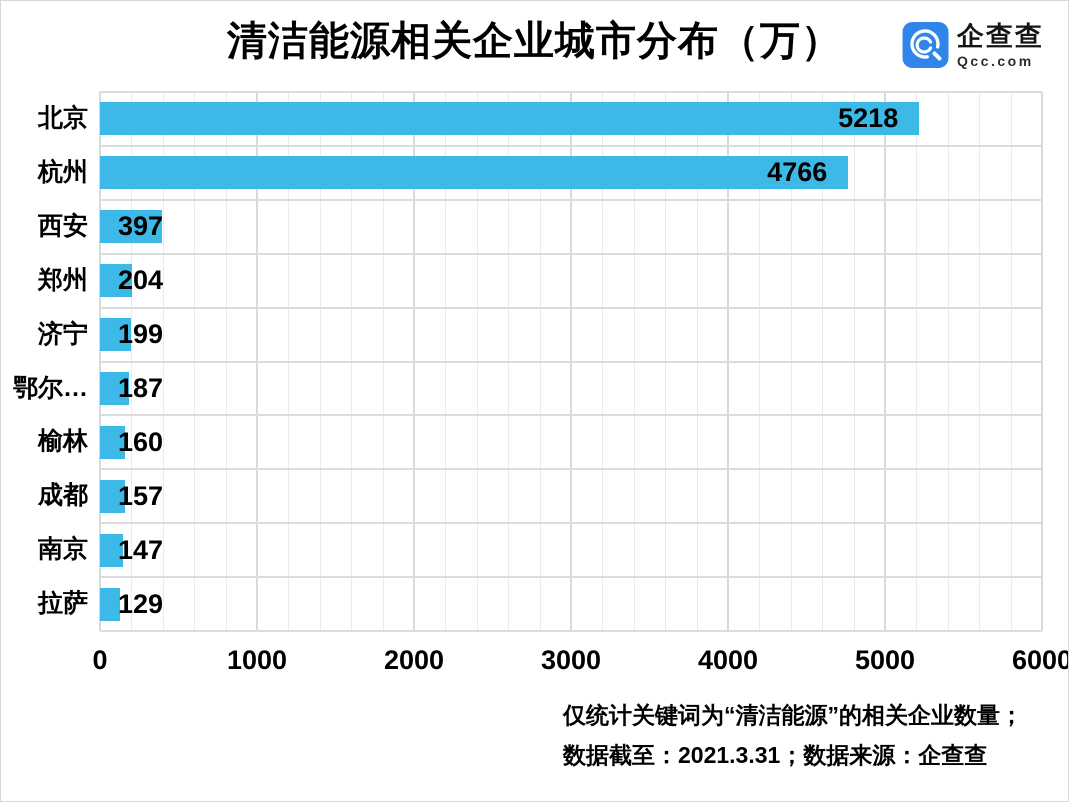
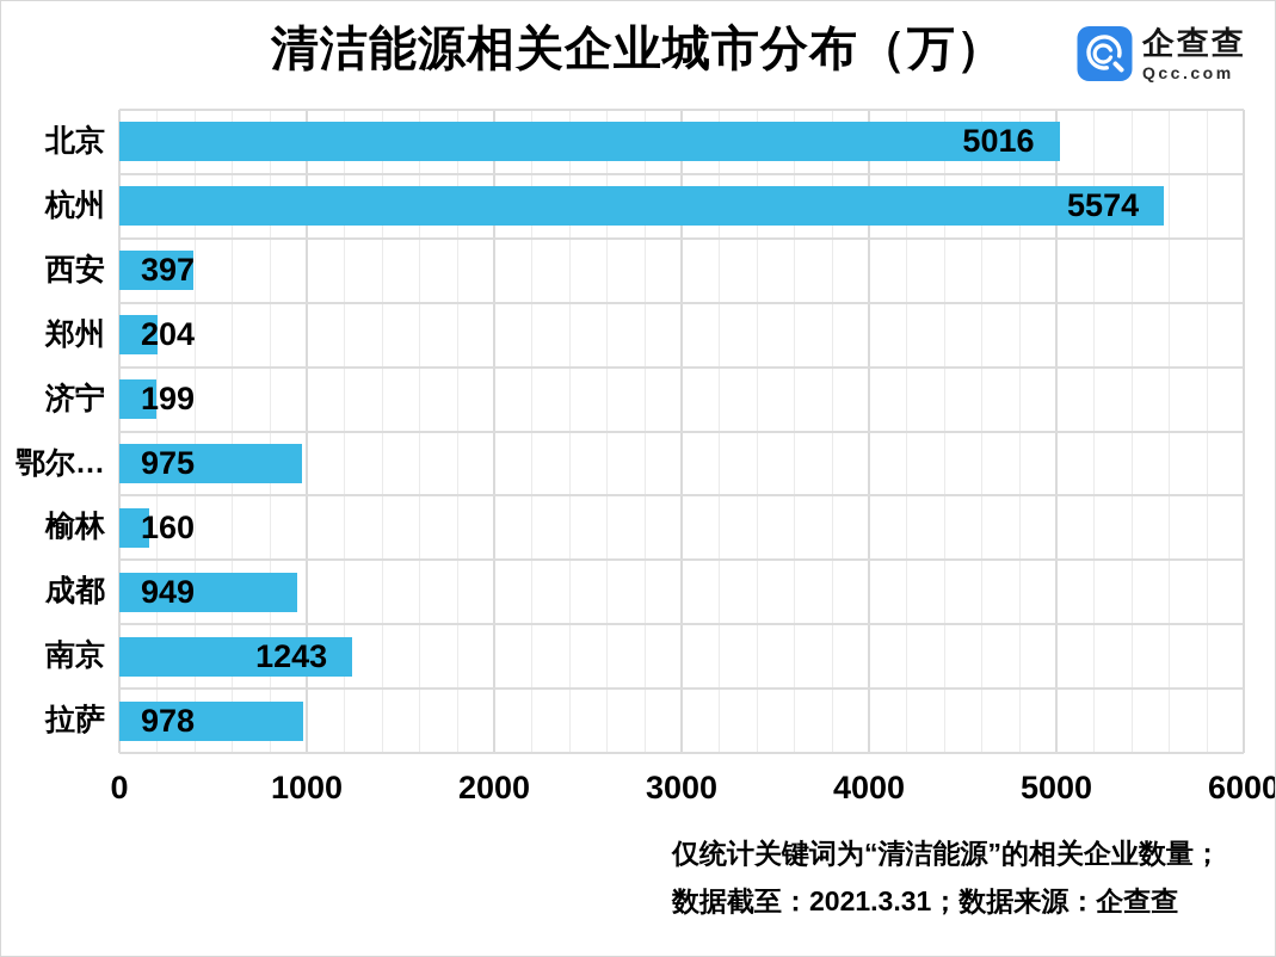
北京: 5218 -> 5016
杭州: 4766 -> 5574
鄂尔…: 187 -> 975
成都: 157 -> 949
南京: 147 -> 1243
拉萨: 129 -> 978
